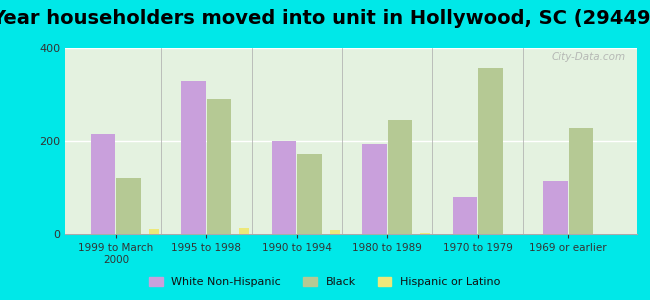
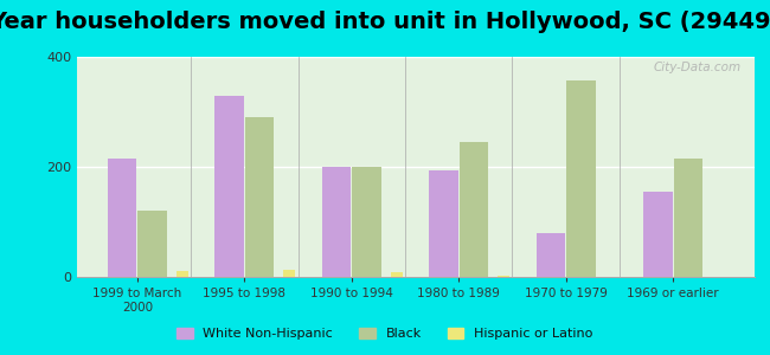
Black/1990 to 1994: 172 -> 200
White Non-Hispanic/1969 or earlier: 113 -> 155
Black/1969 or earlier: 228 -> 215
